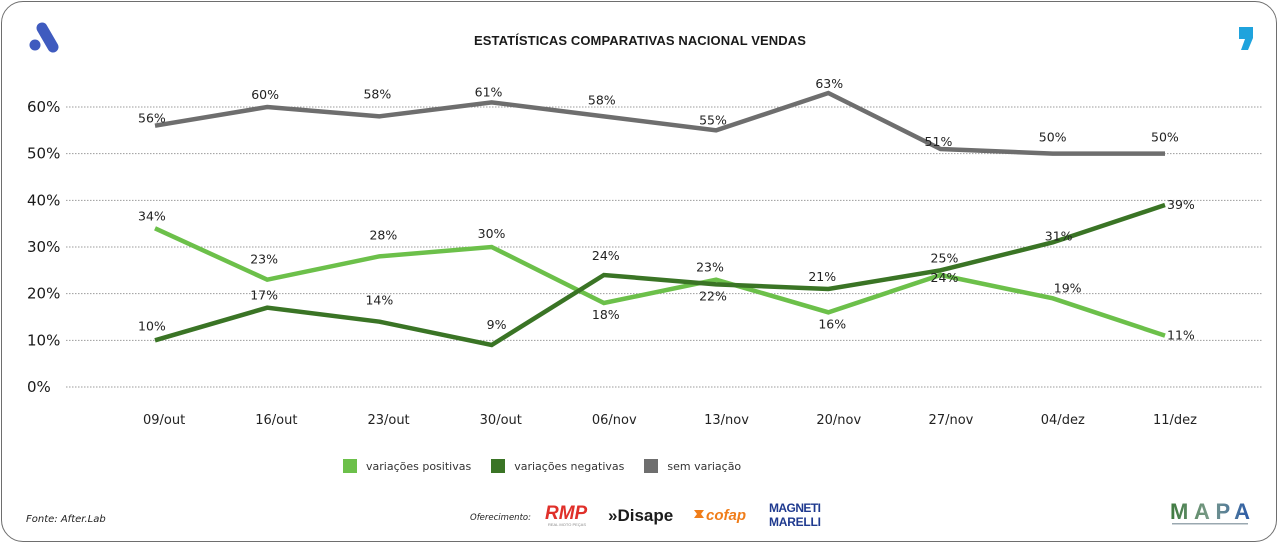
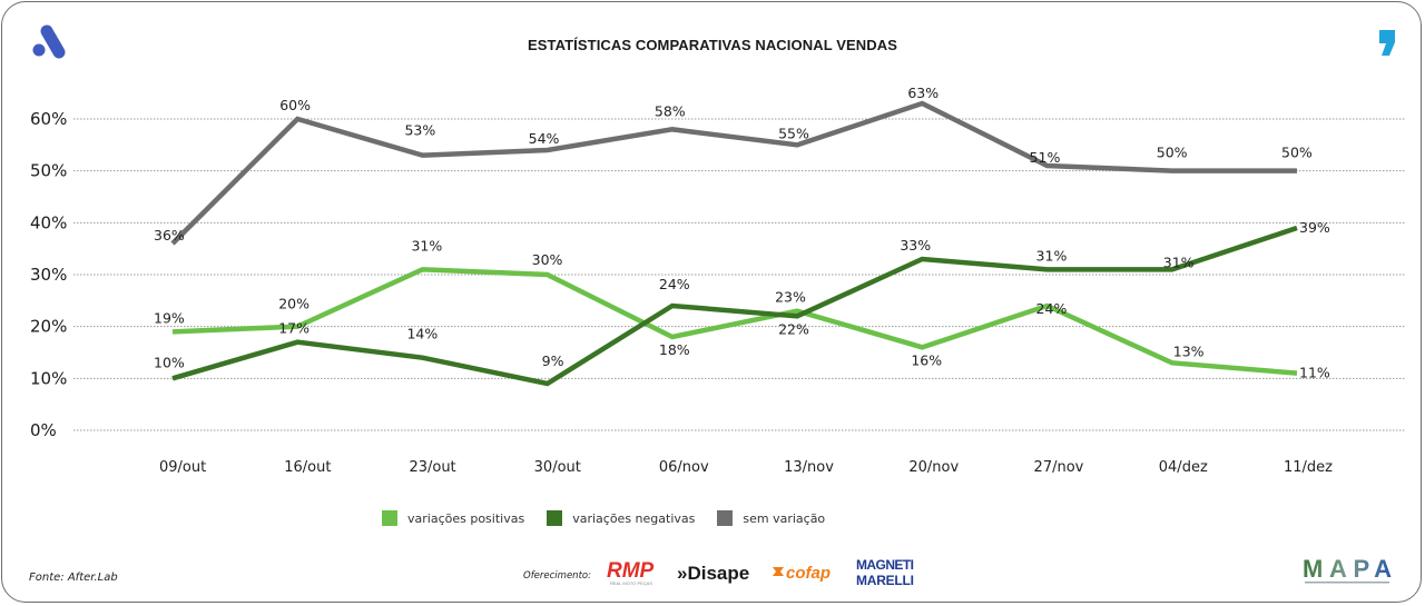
variações positivas/09/out: 34% -> 19%
sem variação/09/out: 56% -> 36%
variações positivas/16/out: 23% -> 20%
variações positivas/23/out: 28% -> 31%
sem variação/23/out: 58% -> 53%
sem variação/30/out: 61% -> 54%
variações negativas/20/nov: 21% -> 33%
variações negativas/27/nov: 25% -> 31%
variações positivas/04/dez: 19% -> 13%
